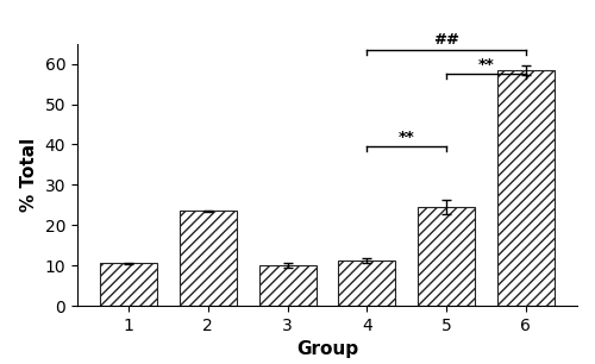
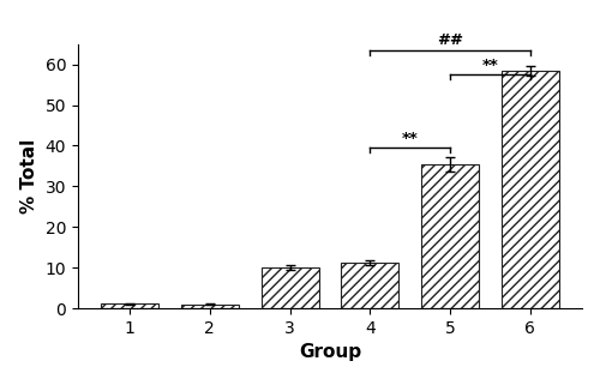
1: 10.5 -> 1.1
2: 23.5 -> 1.0
5: 24.5 -> 35.5
